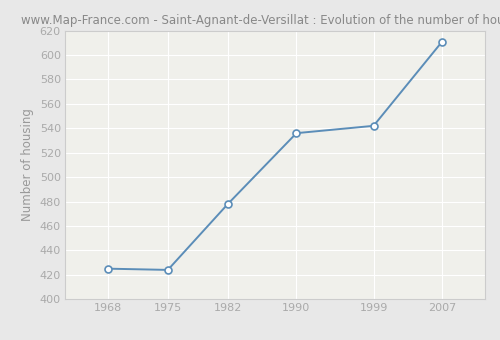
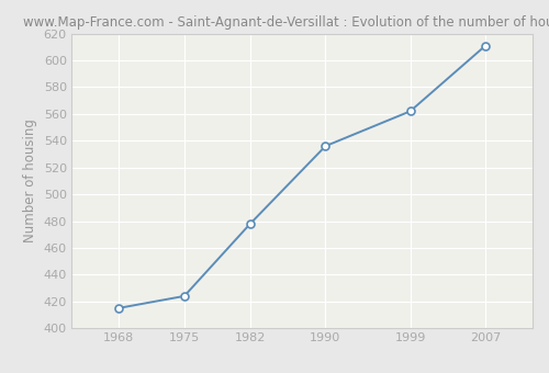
1968: 425 -> 415
1999: 542 -> 562
